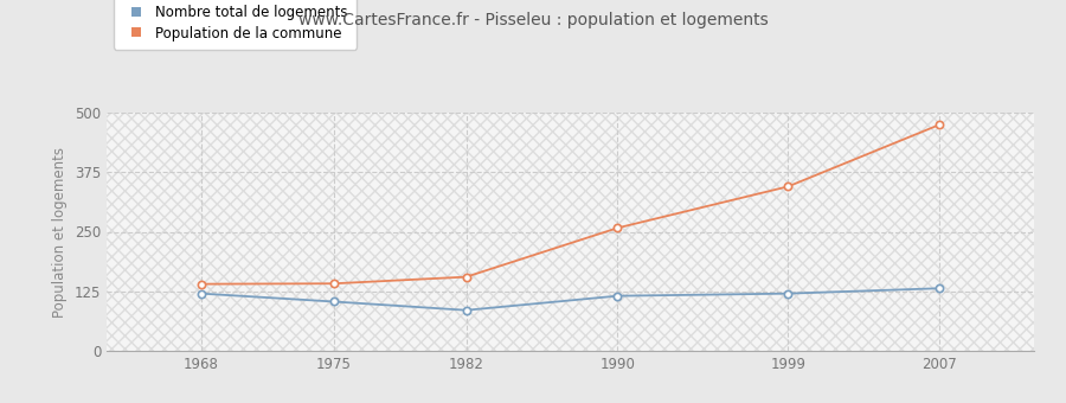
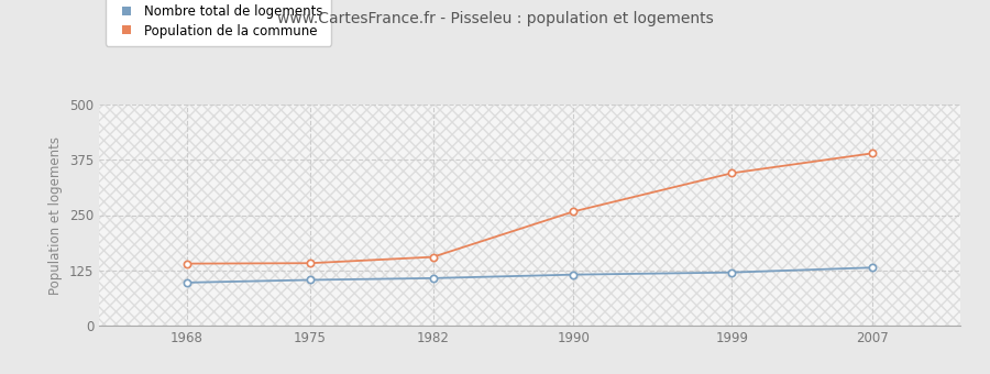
Nombre total de logements/1968: 120 -> 97
Nombre total de logements/1982: 85 -> 107
Population de la commune/2007: 475 -> 390
